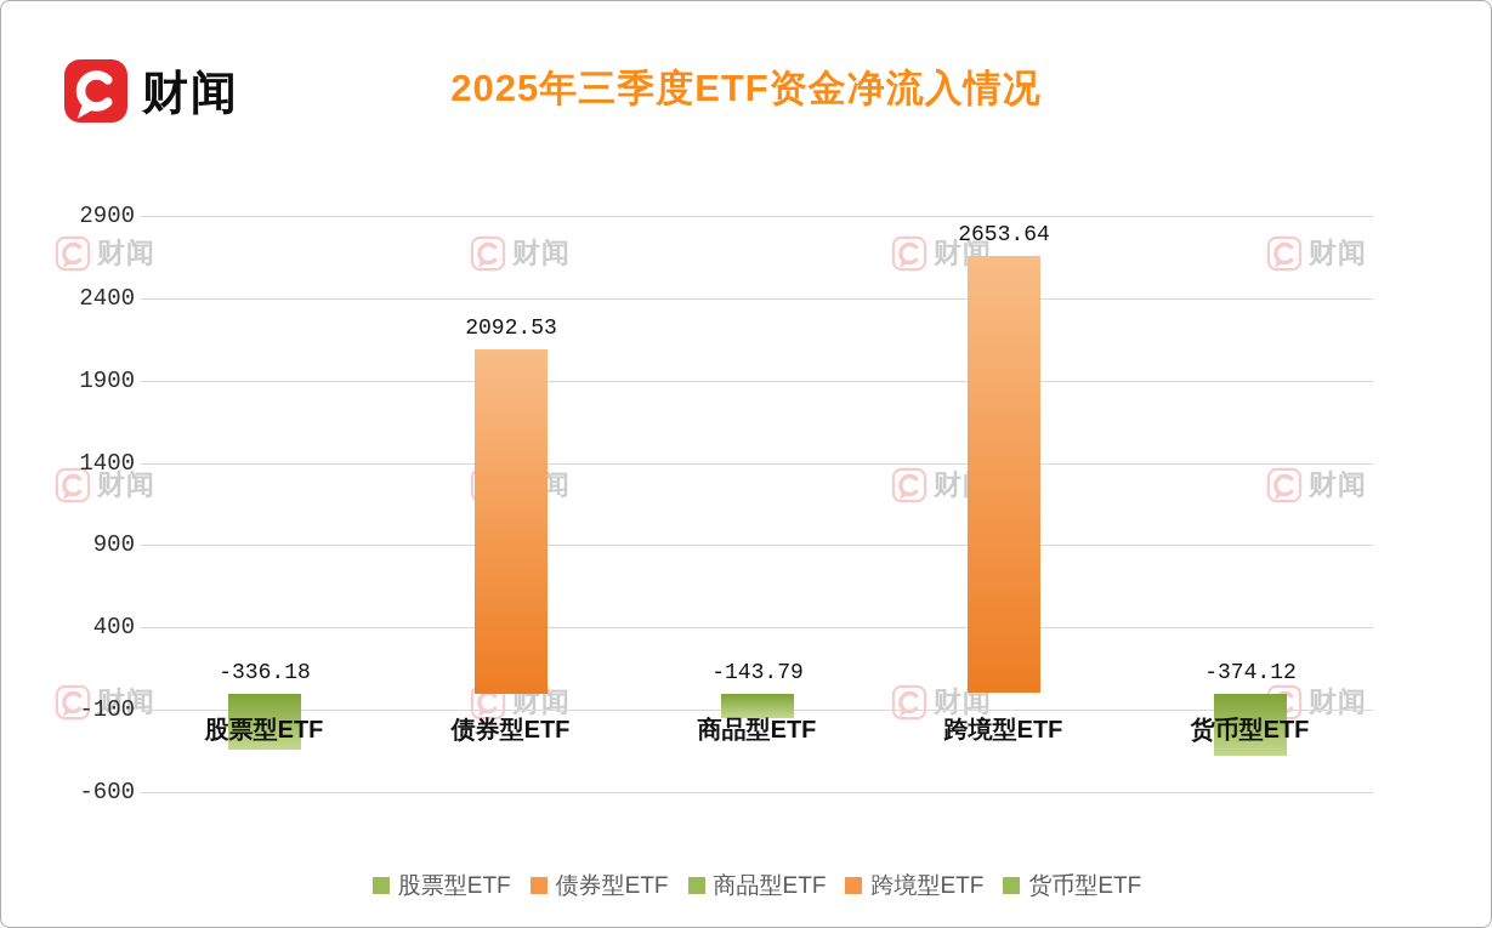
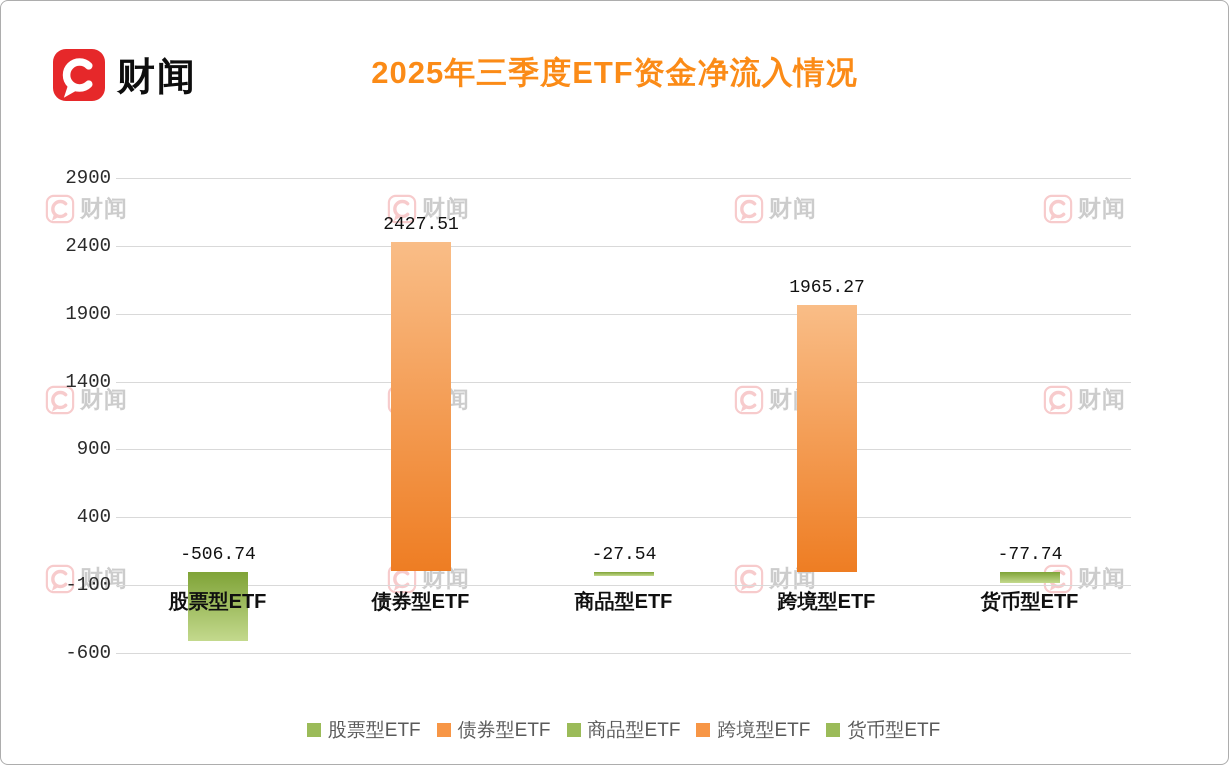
股票型ETF: -336.18 -> -506.74
债券型ETF: 2092.53 -> 2427.51
商品型ETF: -143.79 -> -27.54
跨境型ETF: 2653.64 -> 1965.27
货币型ETF: -374.12 -> -77.74
